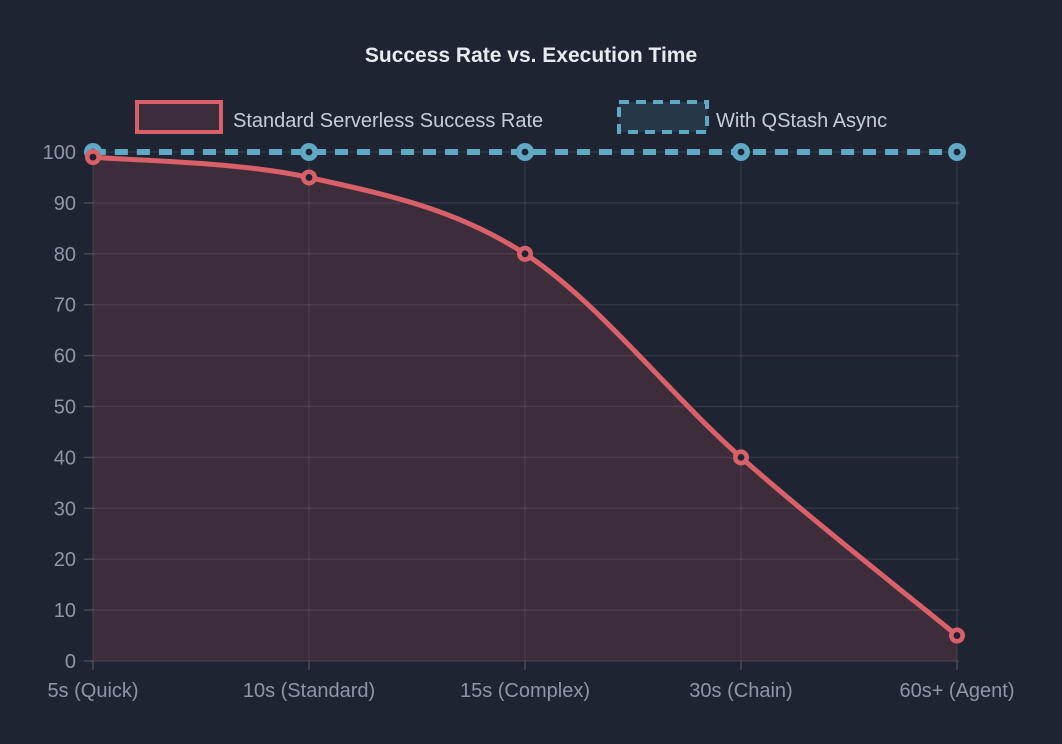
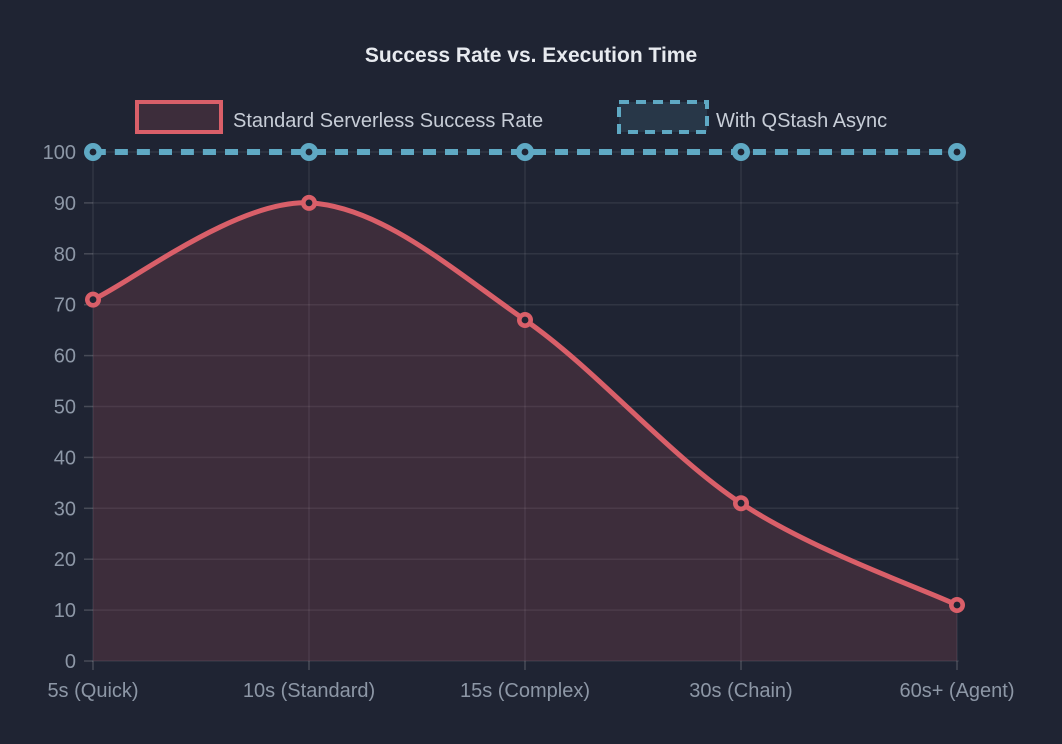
Standard Serverless Success Rate/5s (Quick): 99 -> 71
Standard Serverless Success Rate/10s (Standard): 95 -> 90
Standard Serverless Success Rate/15s (Complex): 80 -> 67
Standard Serverless Success Rate/30s (Chain): 40 -> 31
Standard Serverless Success Rate/60s+ (Agent): 5 -> 11
